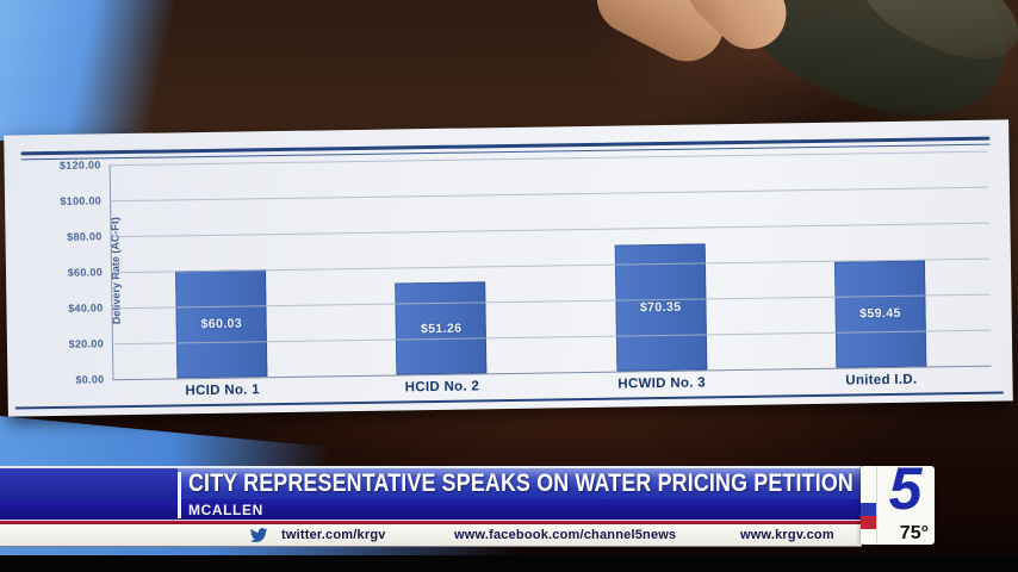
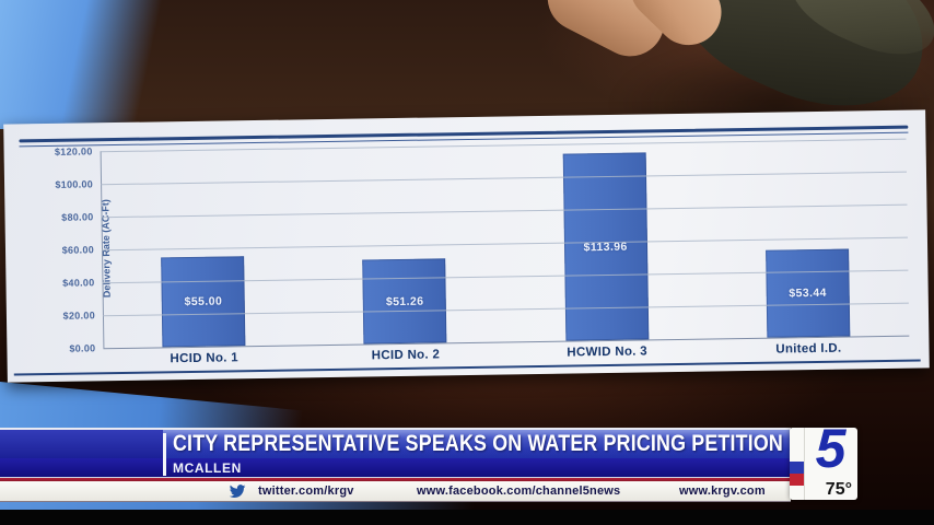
HCID No. 1: $60.03 -> $55.00
HCWID No. 3: $70.35 -> $113.96
United I.D.: $59.45 -> $53.44
